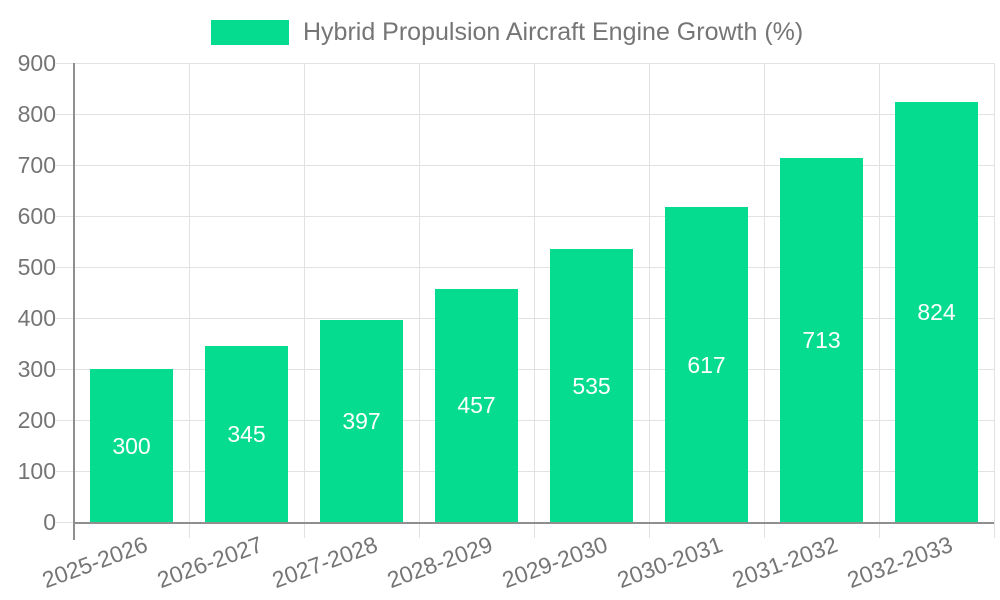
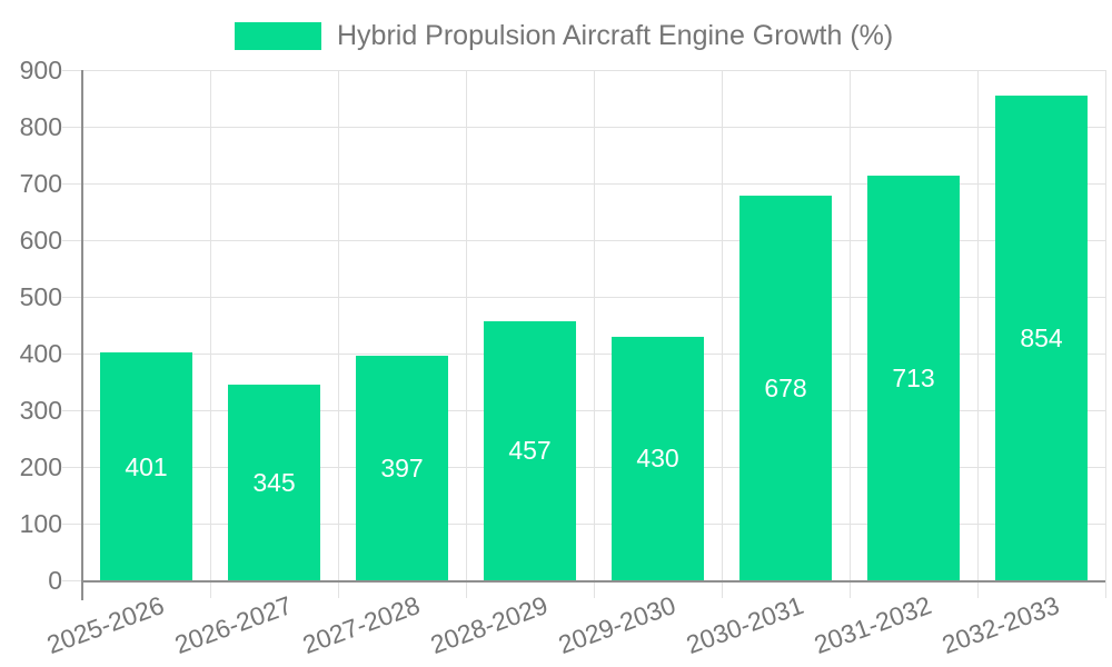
2025-2026: 300 -> 401
2029-2030: 535 -> 430
2030-2031: 617 -> 678
2032-2033: 824 -> 854
